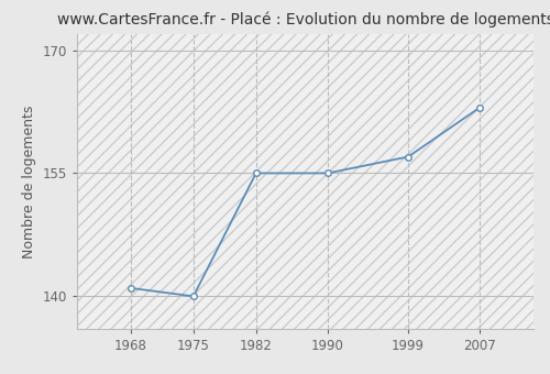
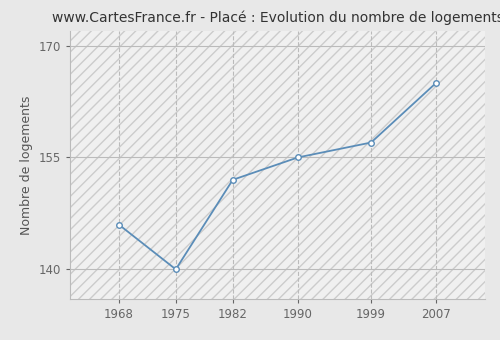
1968: 141 -> 146
1982: 155 -> 152
2007: 163 -> 165
